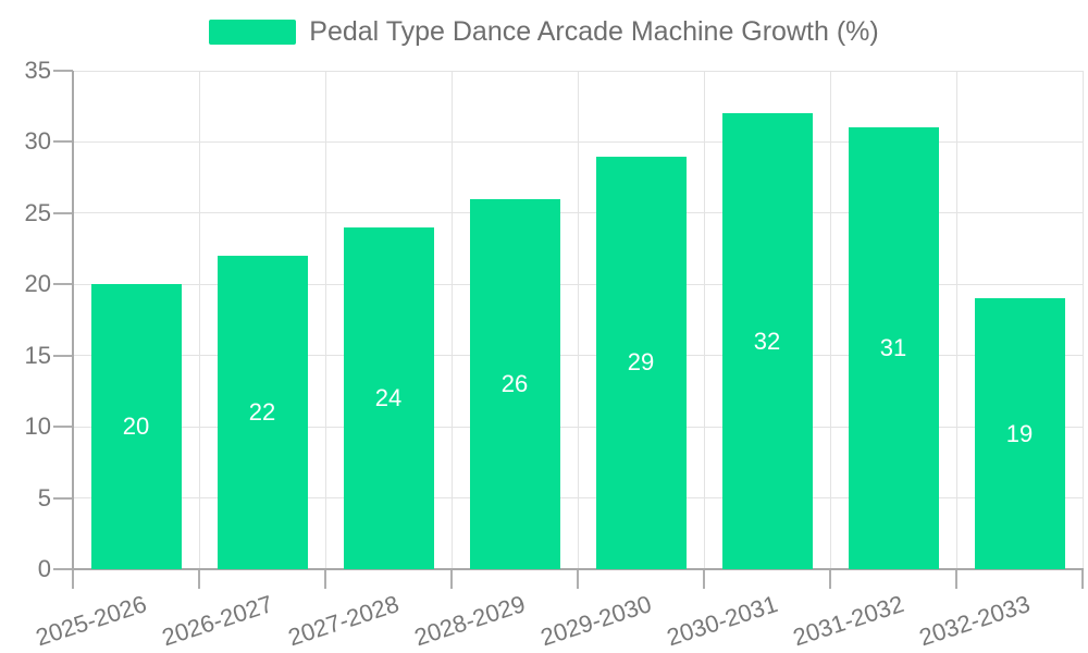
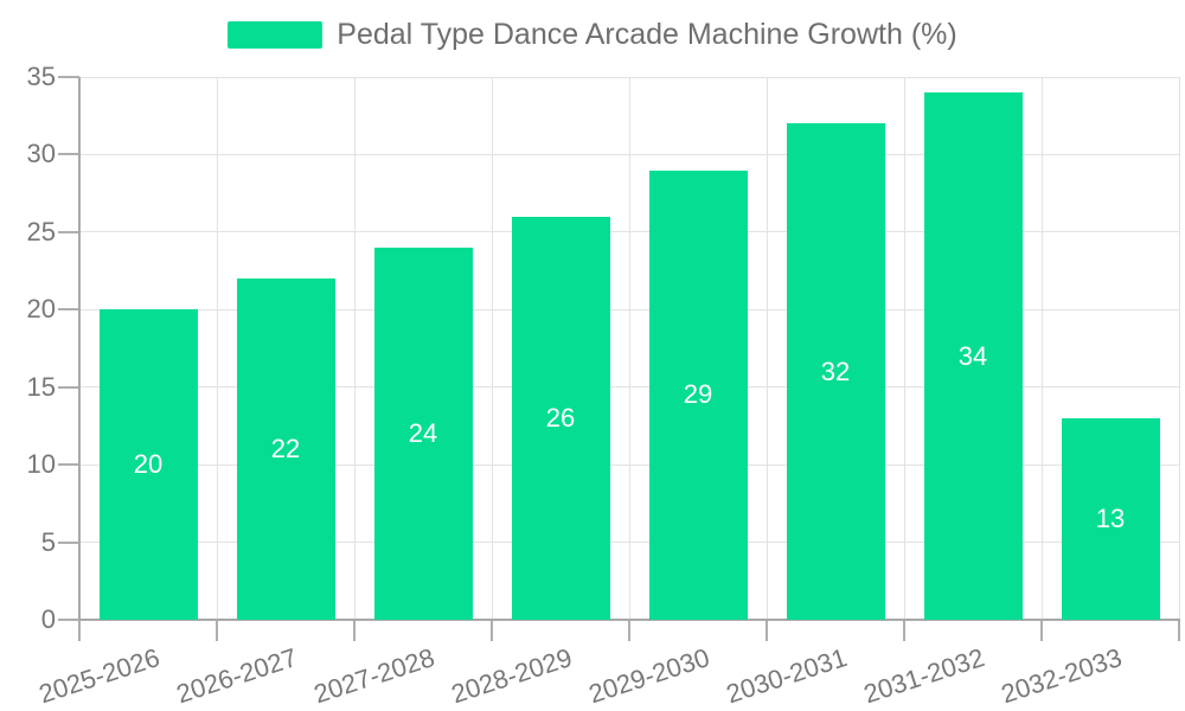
2031-2032: 31 -> 34
2032-2033: 19 -> 13
